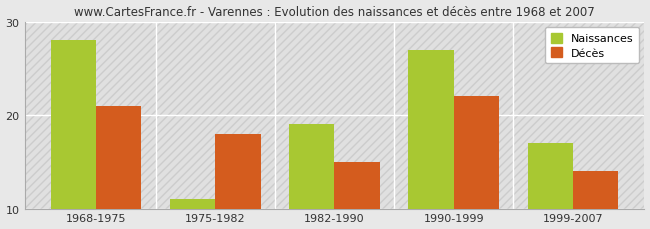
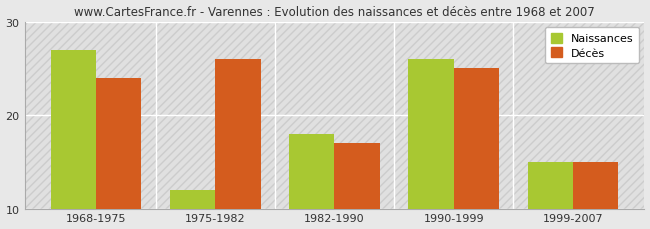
Naissances/1968-1975: 28 -> 27
Décès/1968-1975: 21 -> 24
Naissances/1975-1982: 11 -> 12
Décès/1975-1982: 18 -> 26
Naissances/1982-1990: 19 -> 18
Décès/1982-1990: 15 -> 17
Naissances/1990-1999: 27 -> 26
Décès/1990-1999: 22 -> 25
Naissances/1999-2007: 17 -> 15
Décès/1999-2007: 14 -> 15
